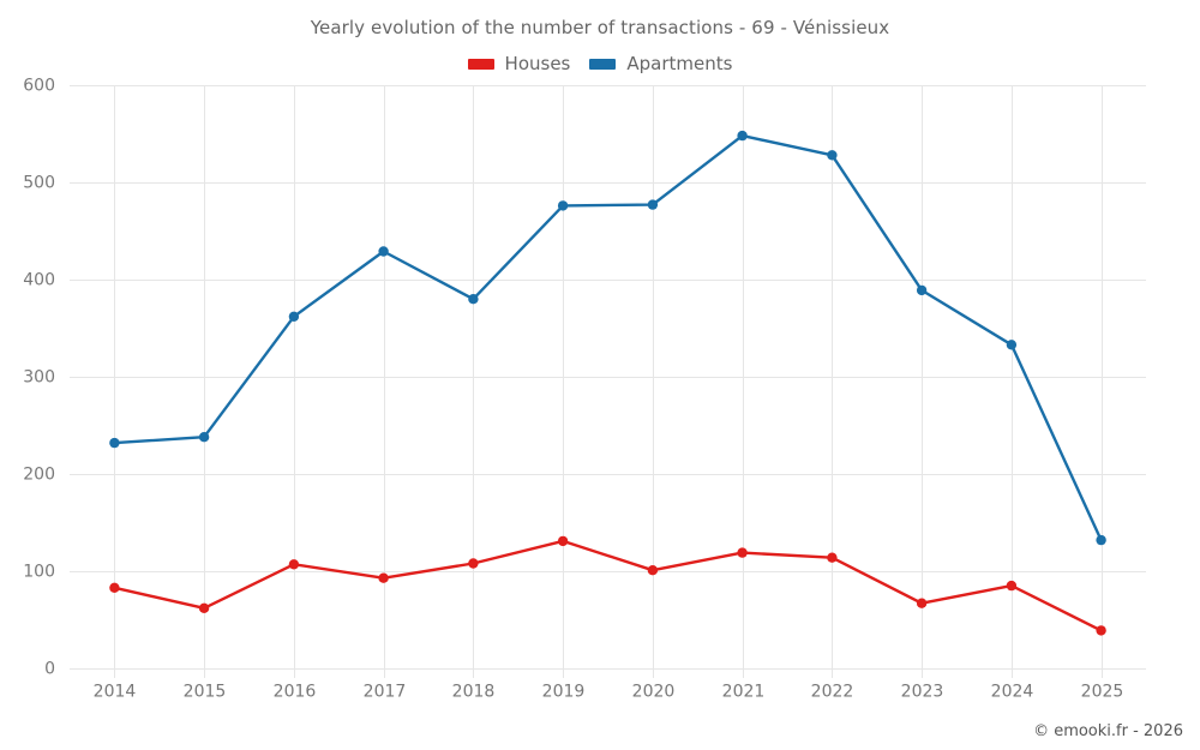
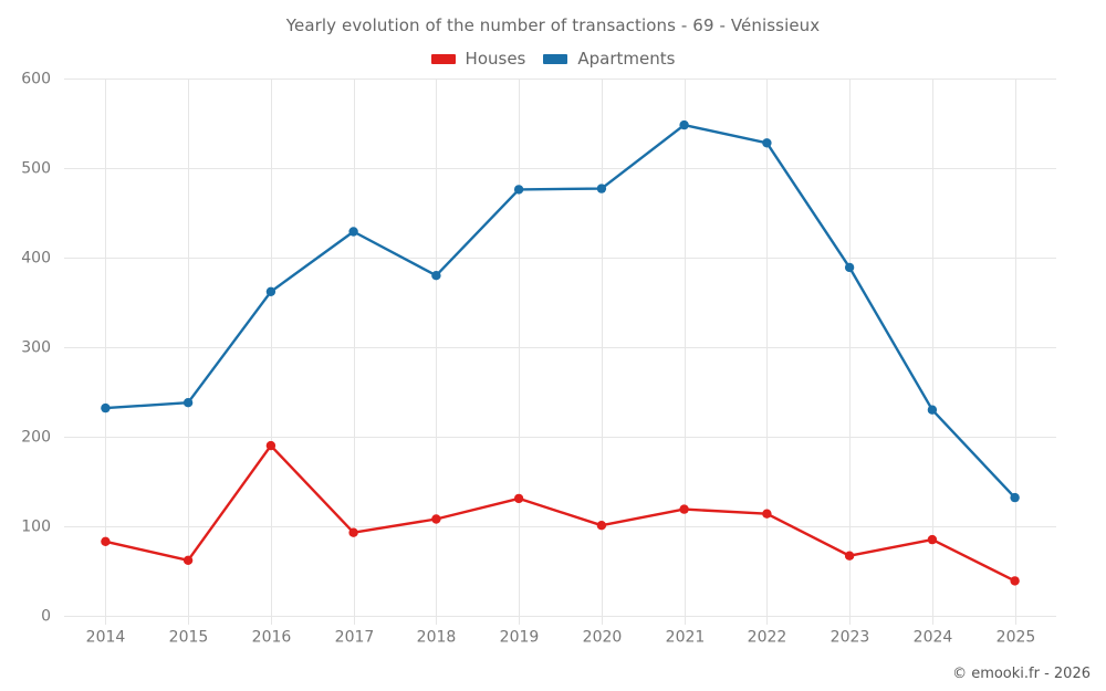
Houses/2016: 110 -> 190
Apartments/2024: 330 -> 230
